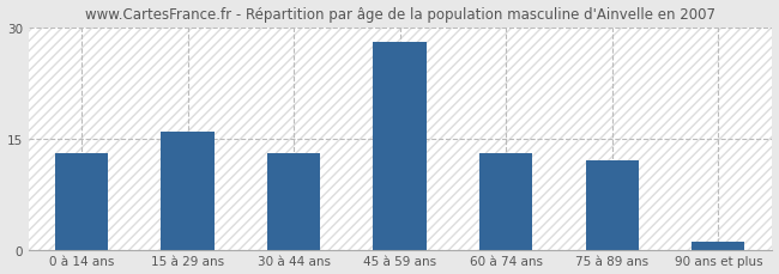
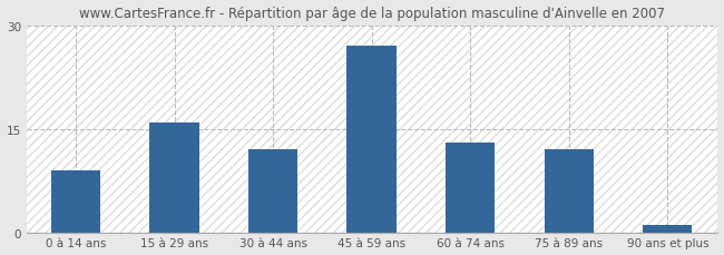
0 à 14 ans: 13 -> 9
30 à 44 ans: 13 -> 12
45 à 59 ans: 28 -> 27
